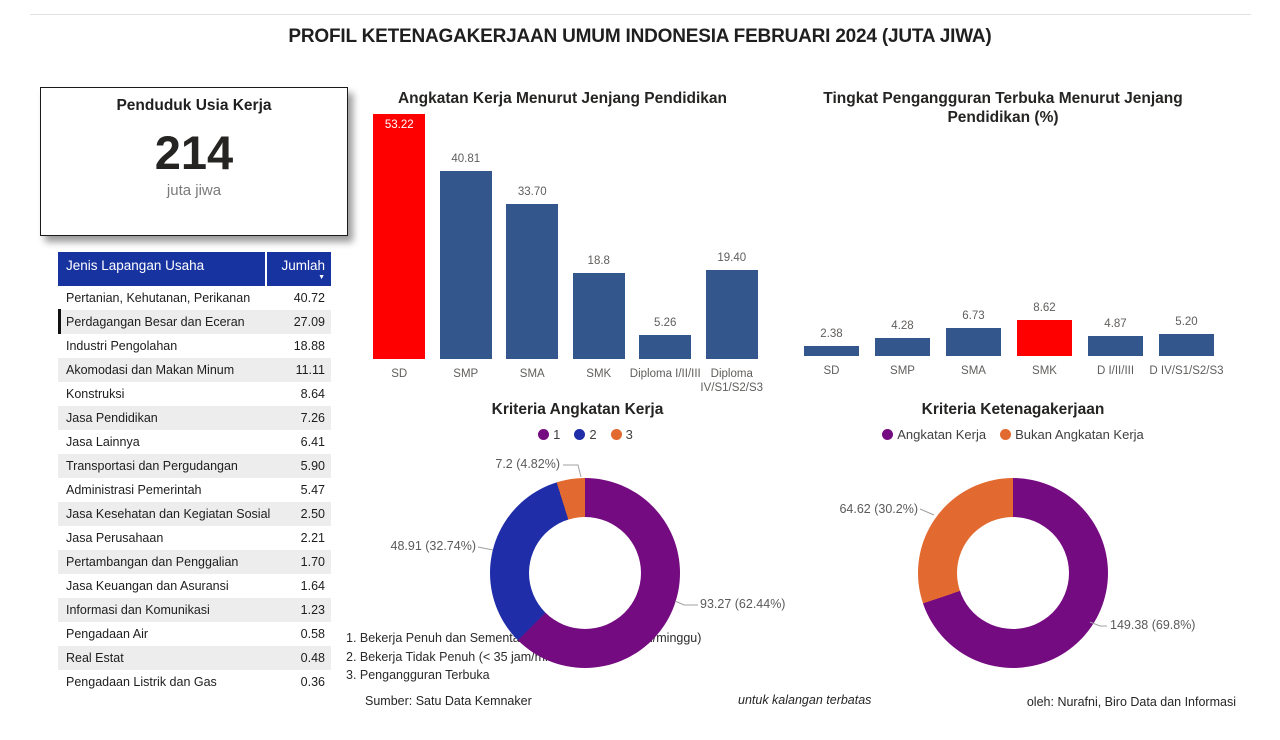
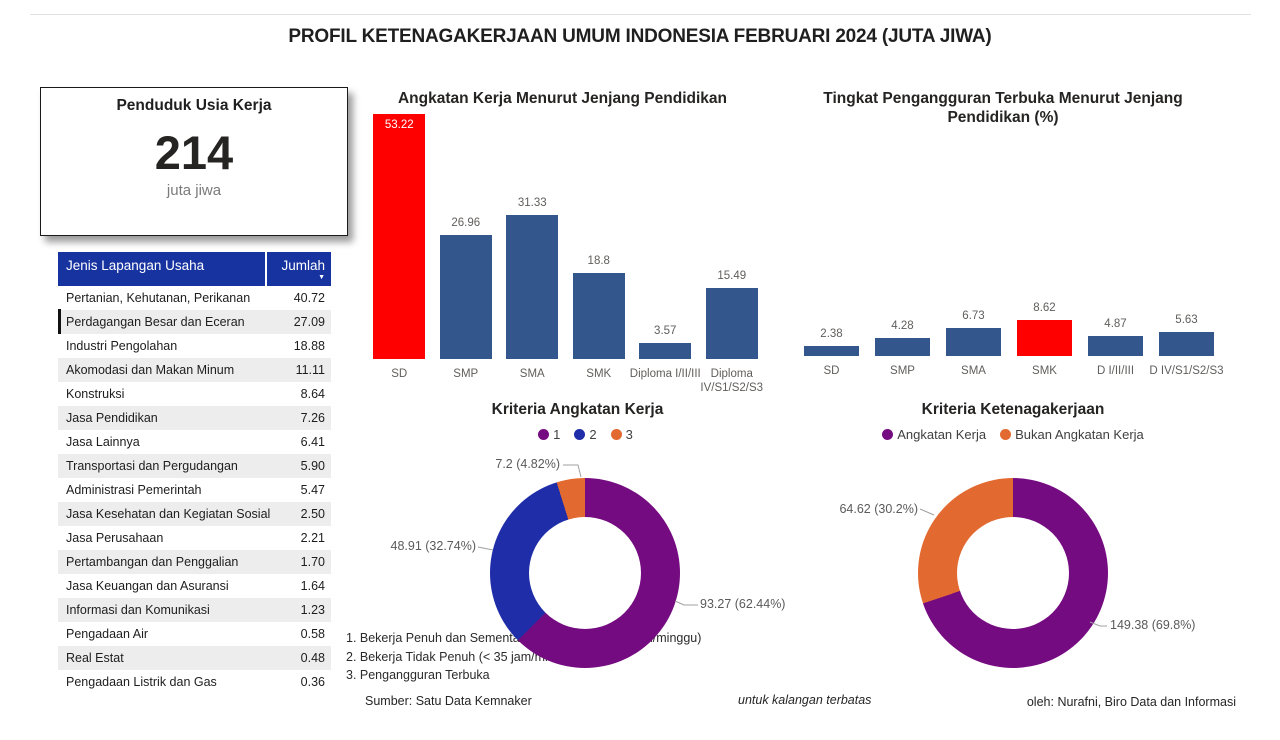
Angkatan Kerja Menurut Jenjang Pendidikan/SMP: 40.81 -> 26.96
Angkatan Kerja Menurut Jenjang Pendidikan/SMA: 33.70 -> 31.33
Angkatan Kerja Menurut Jenjang Pendidikan/Diploma I/II/III: 5.26 -> 3.57
Angkatan Kerja Menurut Jenjang Pendidikan/Diploma IV/S1/S2/S3: 19.40 -> 15.49
Tingkat Pengangguran Terbuka Menurut Jenjang Pendidikan (%)/D IV/S1/S2/S3: 5.20 -> 5.63
